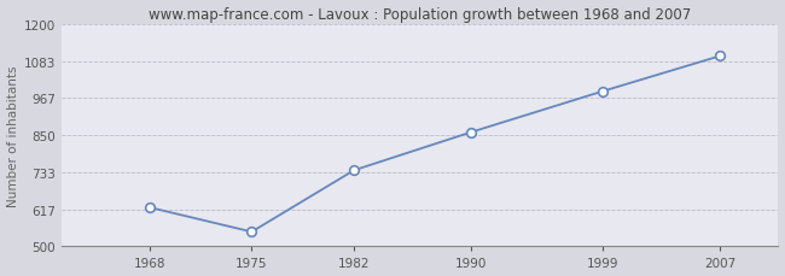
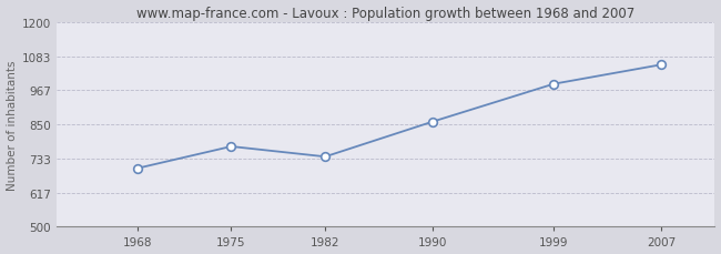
1968: 623 -> 700
1975: 546 -> 775
2007: 1100 -> 1055
